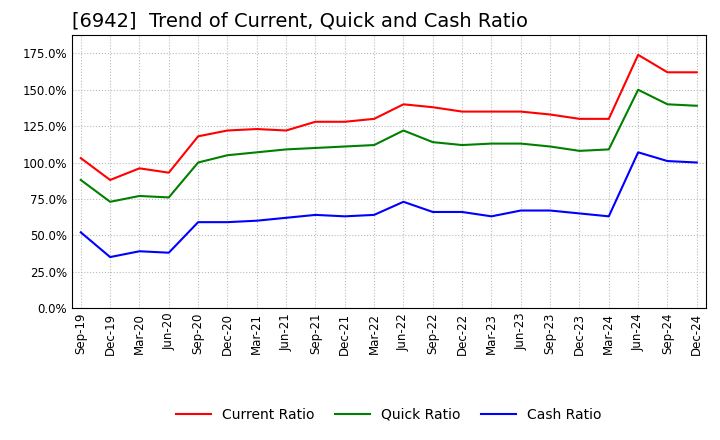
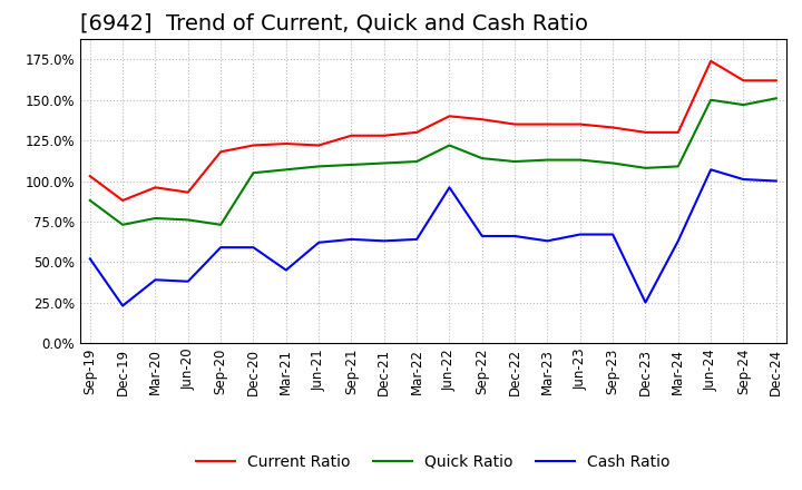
Cash Ratio/Dec-19: 35% -> 23%
Quick Ratio/Sep-20: 100% -> 73%
Cash Ratio/Mar-21: 60% -> 45%
Cash Ratio/Jun-22: 73% -> 96%
Cash Ratio/Dec-23: 65% -> 25%
Quick Ratio/Sep-24: 140% -> 147%
Quick Ratio/Dec-24: 139% -> 151%
